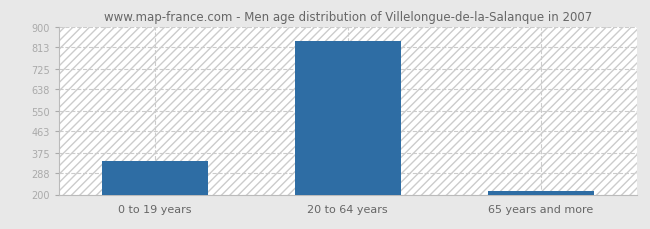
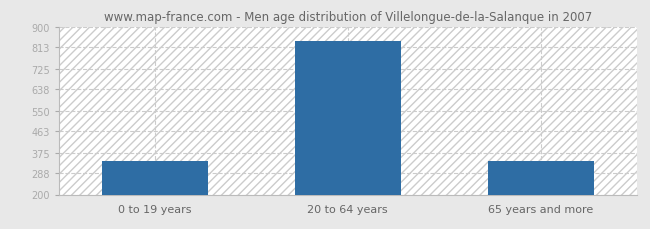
65 years and more: 215 -> 340
